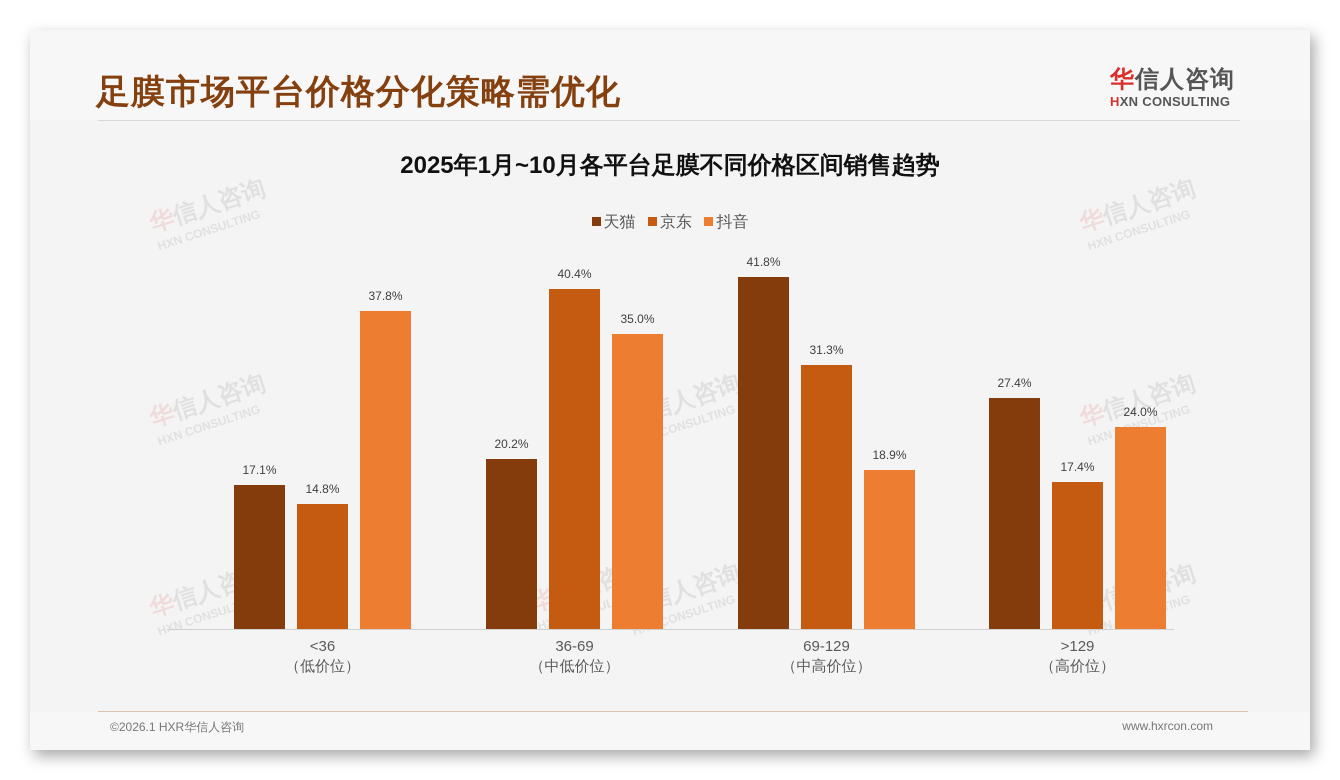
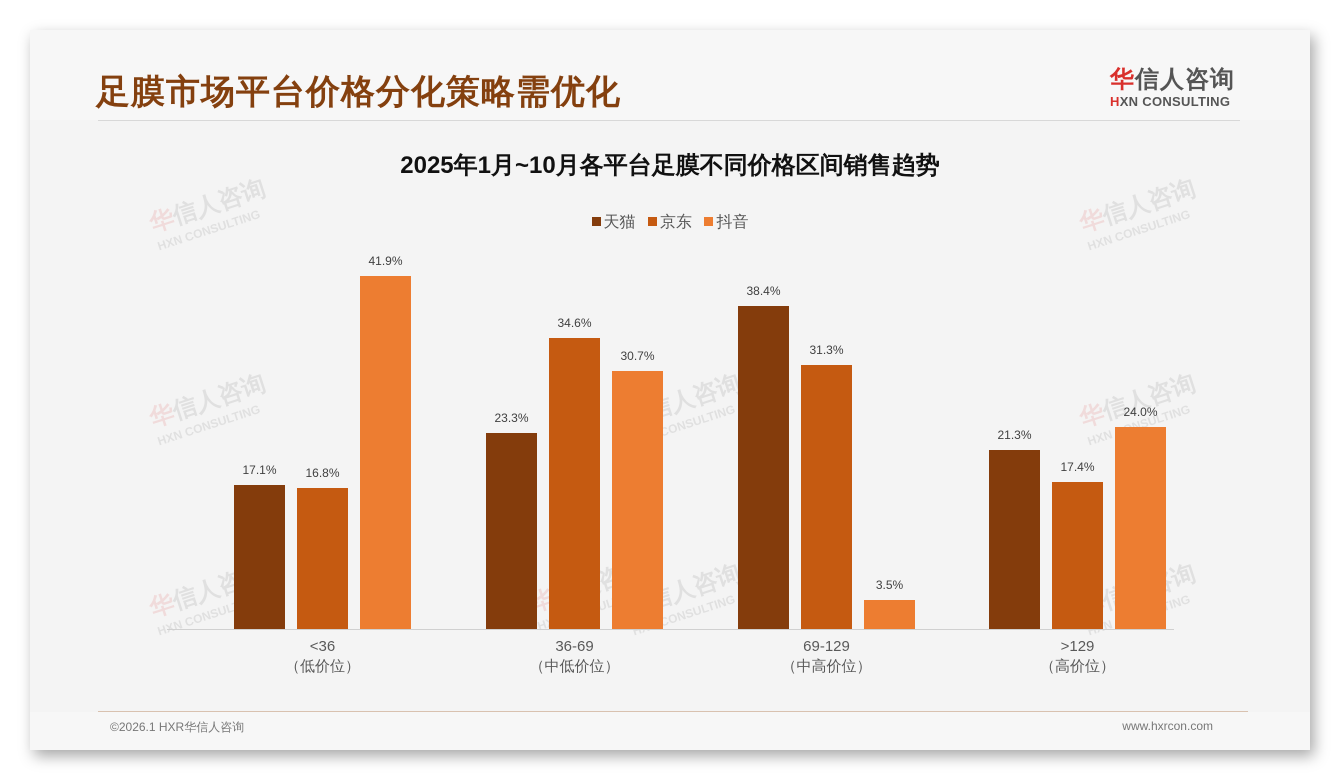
京东/<36（低价位）: 14.8% -> 16.8%
抖音/<36（低价位）: 37.8% -> 41.9%
天猫/36-69（中低价位）: 20.2% -> 23.3%
京东/36-69（中低价位）: 40.4% -> 34.6%
抖音/36-69（中低价位）: 35.0% -> 30.7%
天猫/69-129（中高价位）: 41.8% -> 38.4%
抖音/69-129（中高价位）: 18.9% -> 3.5%
天猫/>129（高价位）: 27.4% -> 21.3%
